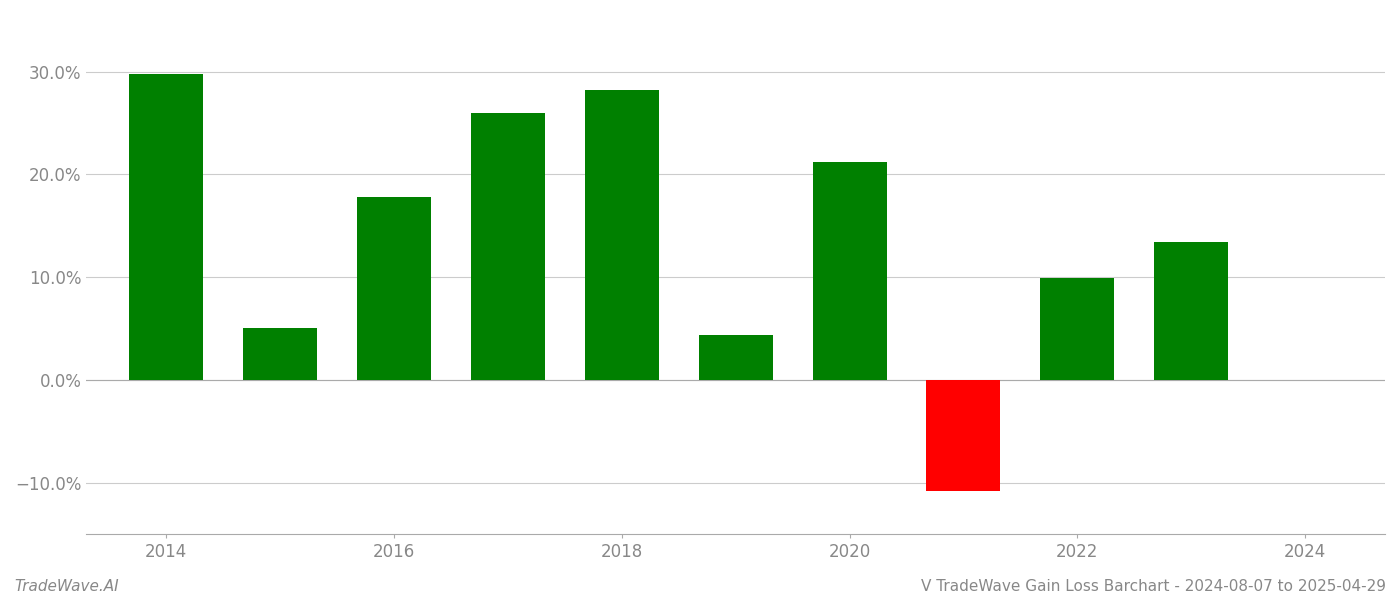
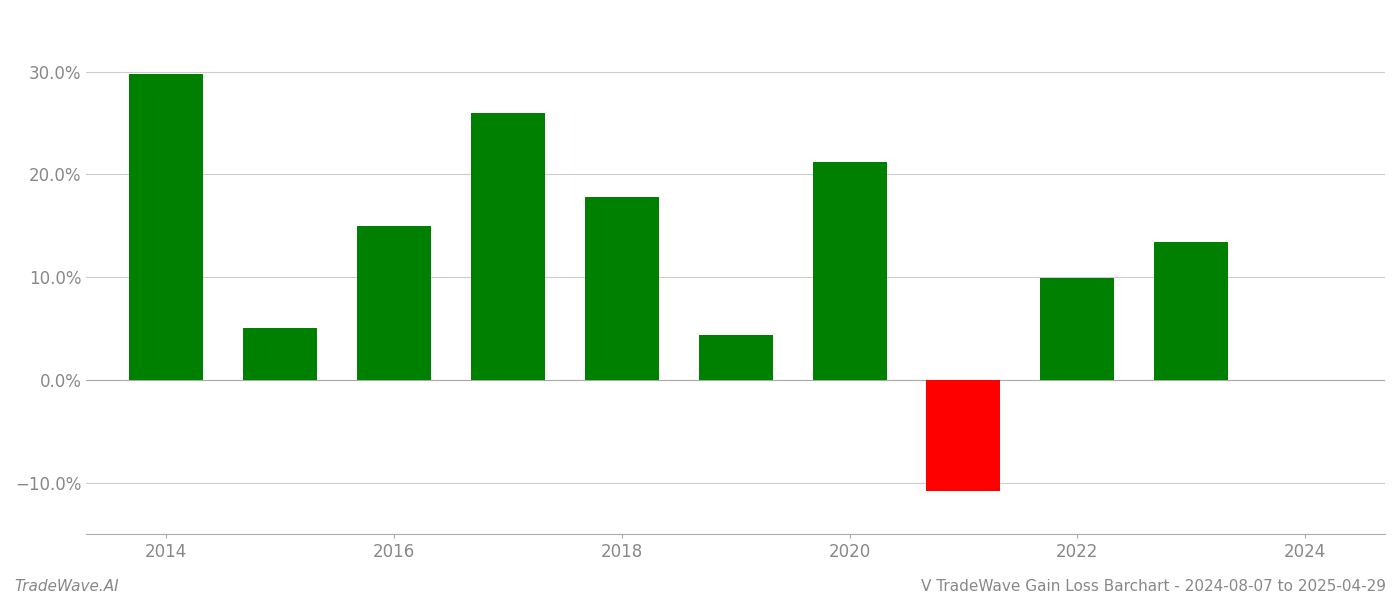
2016: 17.8% -> 15.0%
2018: 28.2% -> 17.8%
